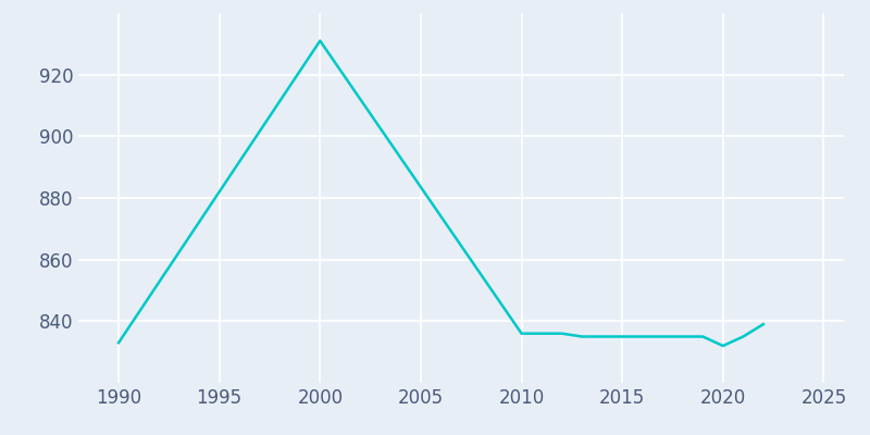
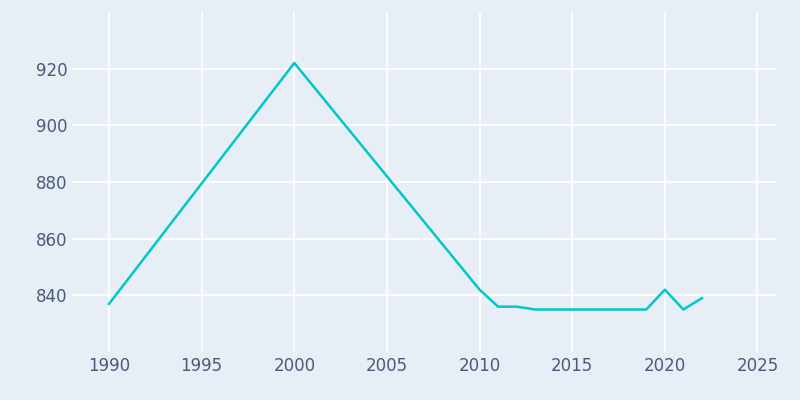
1990: 833 -> 837
2000: 931 -> 922
2010: 836 -> 842
2020: 832 -> 842
